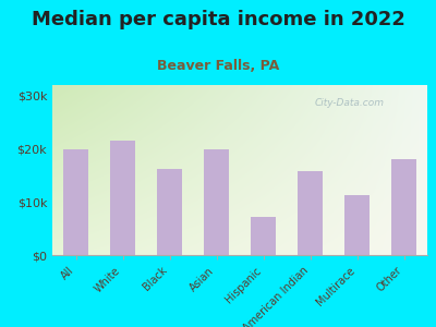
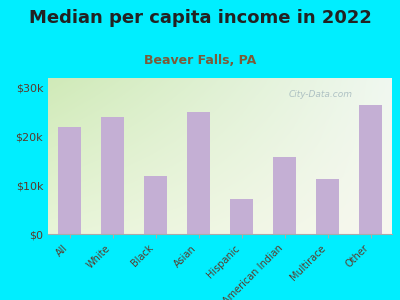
All: $19.8k -> $22.0k
White: $21.5k -> $24.0k
Black: $16.2k -> $12.0k
Asian: $19.8k -> $25.0k
Other: $18.0k -> $26.5k
